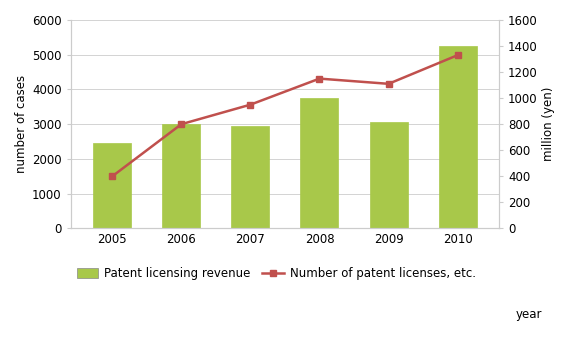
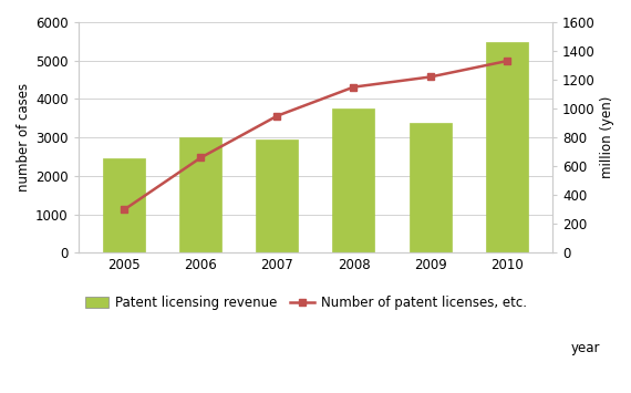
Number of patent licenses, etc./2005: 400 -> 300
Number of patent licenses, etc./2006: 800 -> 660
Patent licensing revenue/2009: 3050 -> 3380
Number of patent licenses, etc./2009: 1110 -> 1220
Patent licensing revenue/2010: 5250 -> 5480
